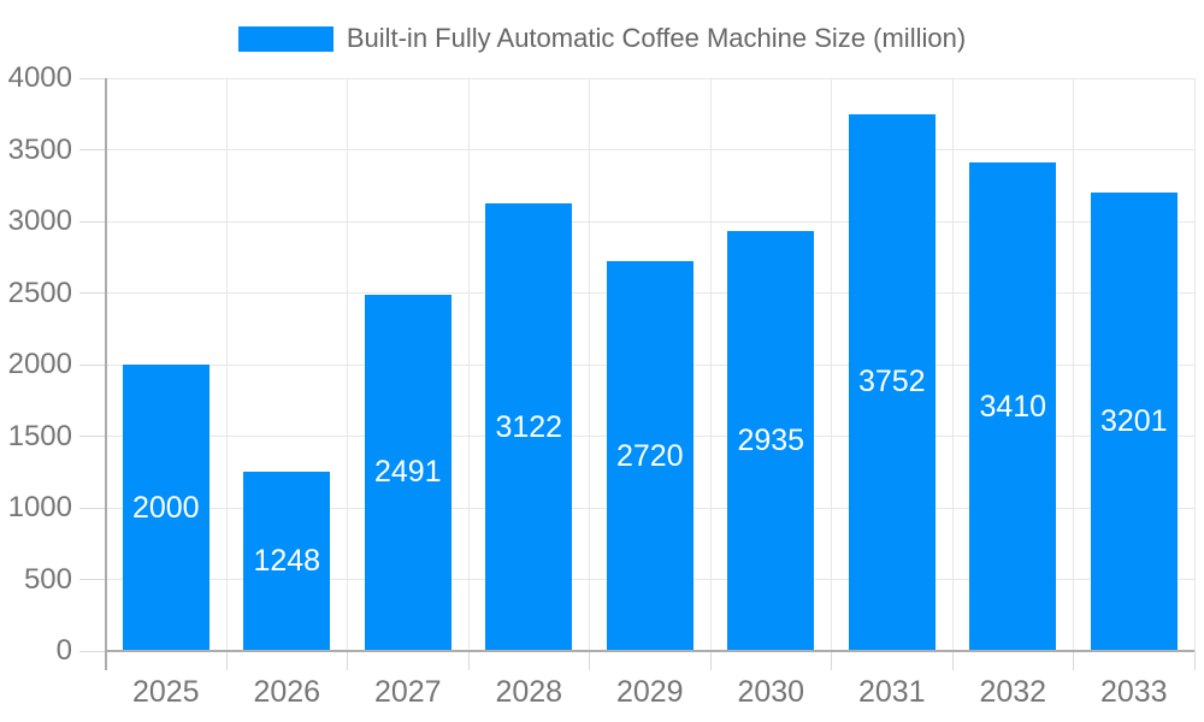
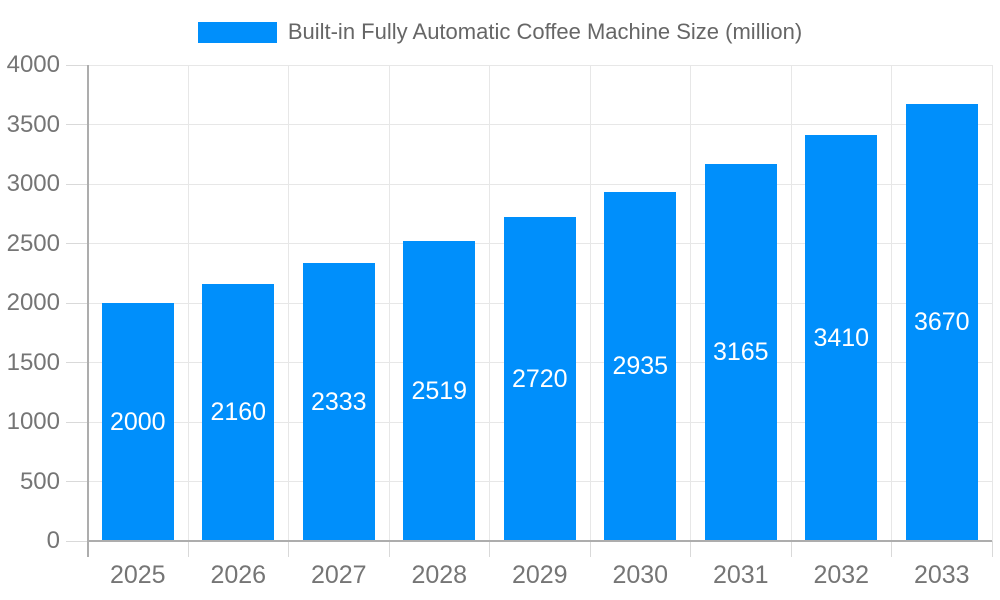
2026: 1248 -> 2160
2027: 2491 -> 2333
2028: 3122 -> 2519
2031: 3752 -> 3165
2033: 3201 -> 3670
